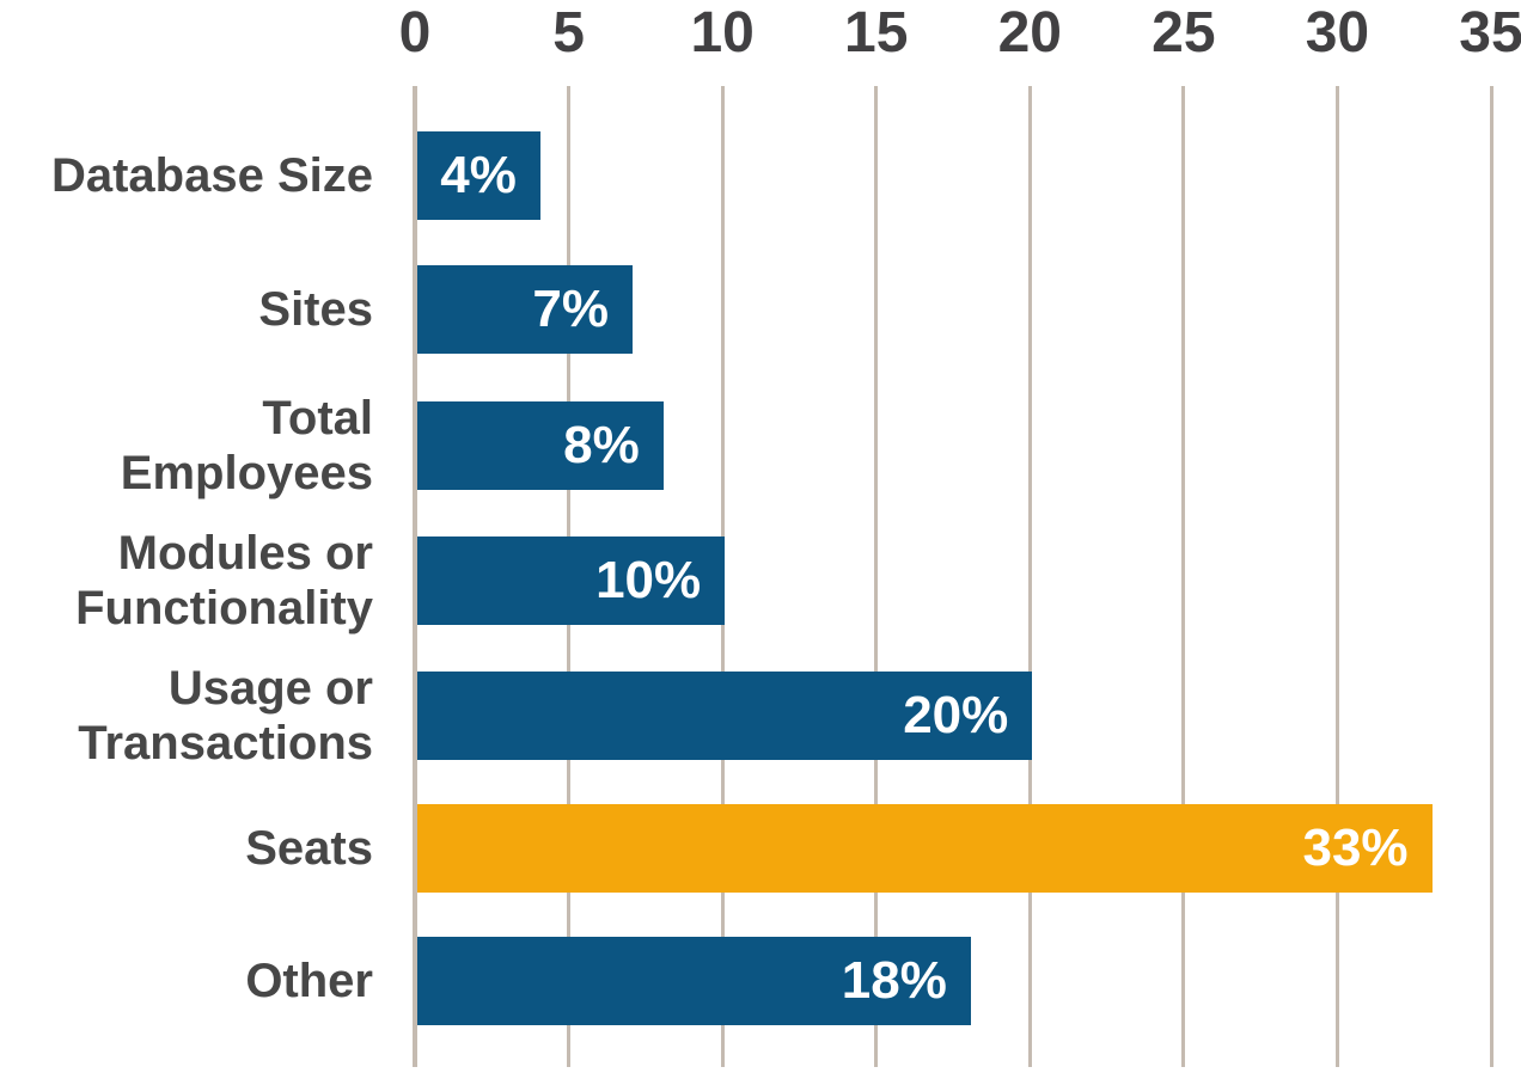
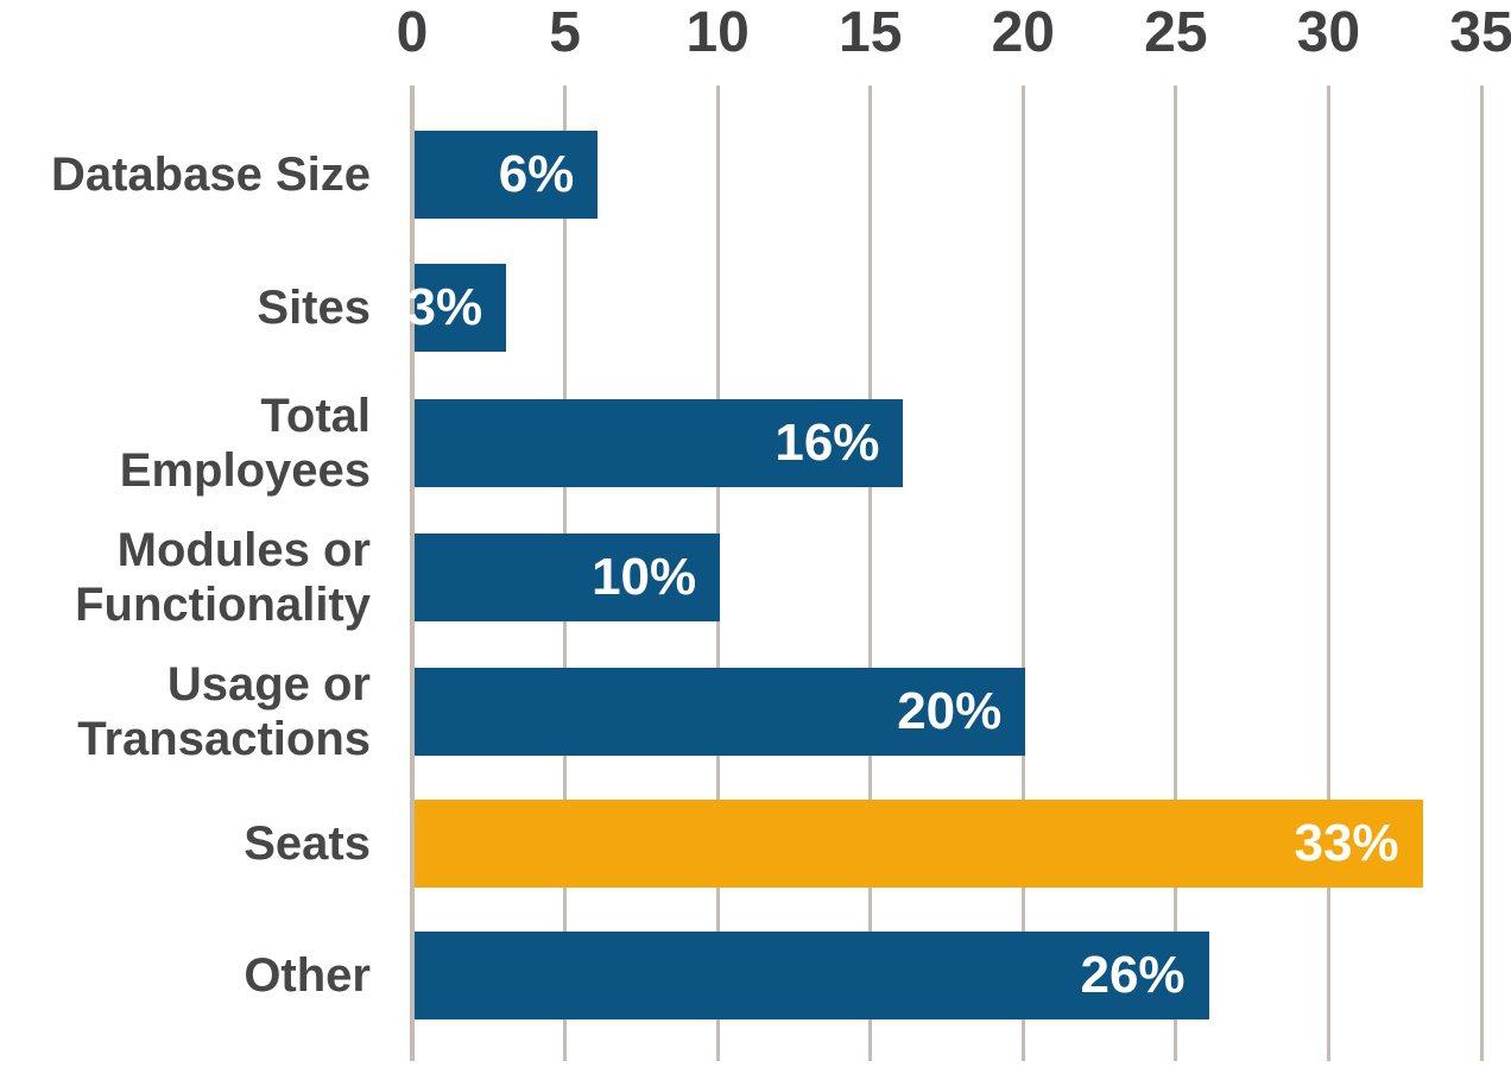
Database Size: 4% -> 6%
Sites: 7% -> 3%
Total Employees: 8% -> 16%
Other: 18% -> 26%
